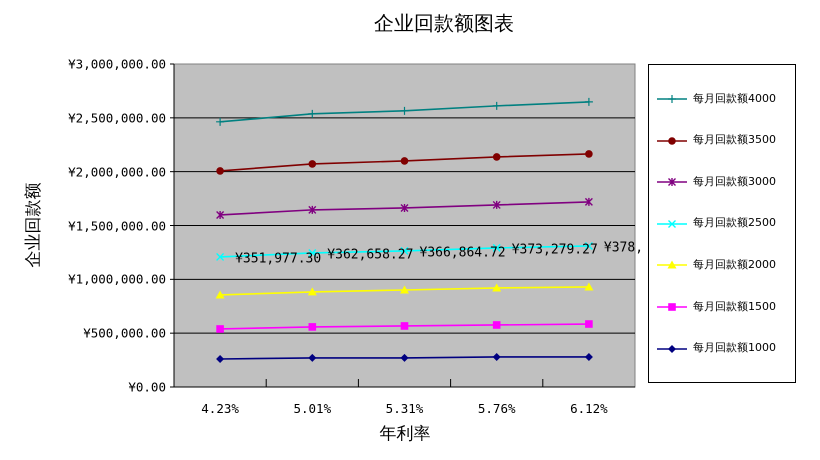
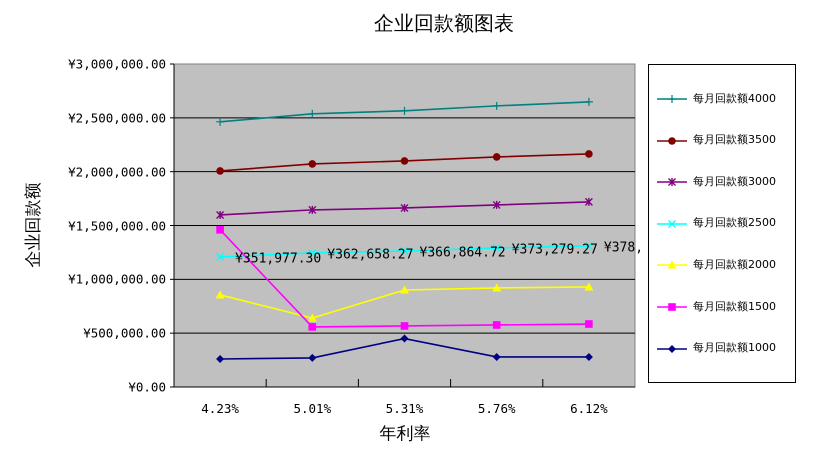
每月回款额1500/4.23%: ¥540000 -> ¥1460000
每月回款额2000/5.01%: ¥880000 -> ¥640000
每月回款额1000/5.31%: ¥270000 -> ¥450000
